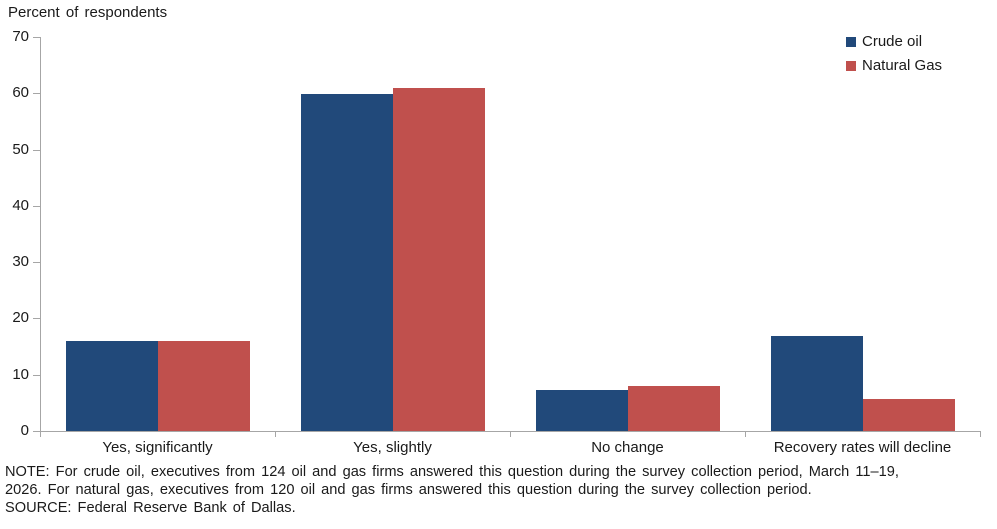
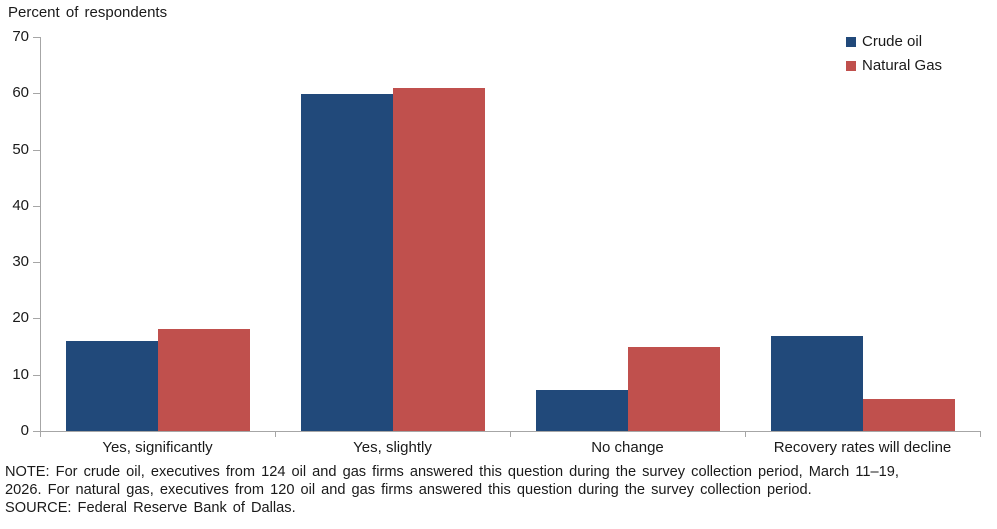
Natural Gas/Yes, significantly: 16 -> 18
Natural Gas/No change: 8 -> 15
